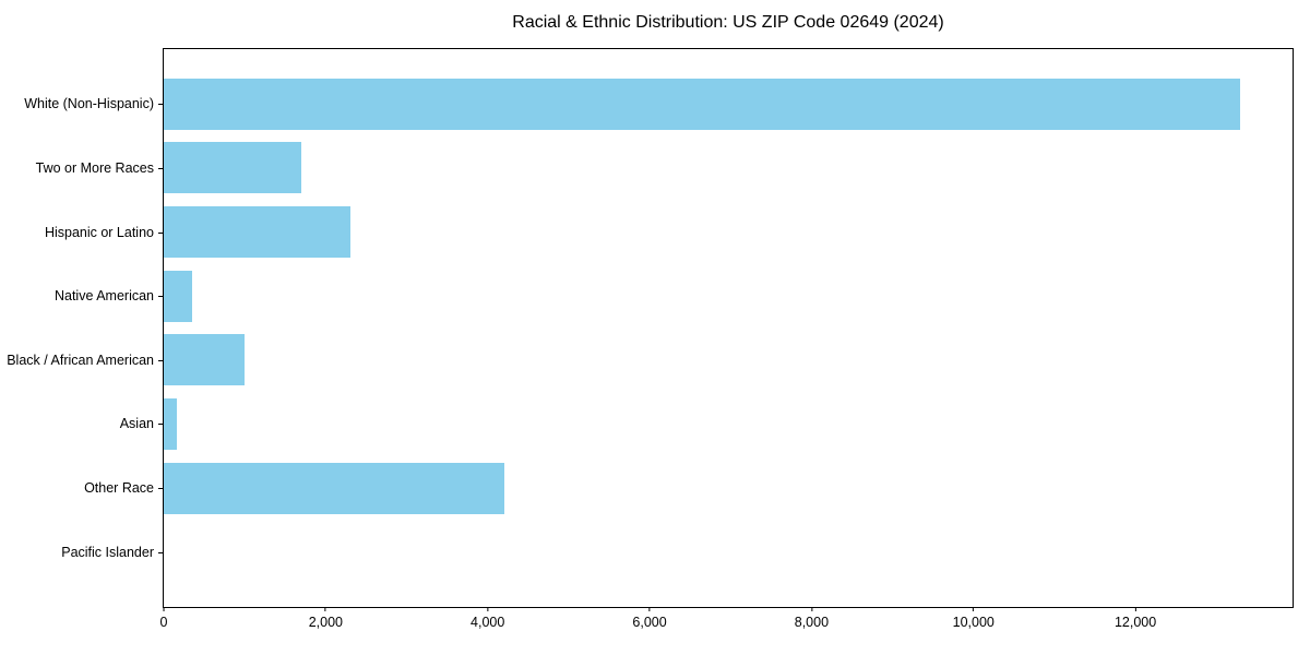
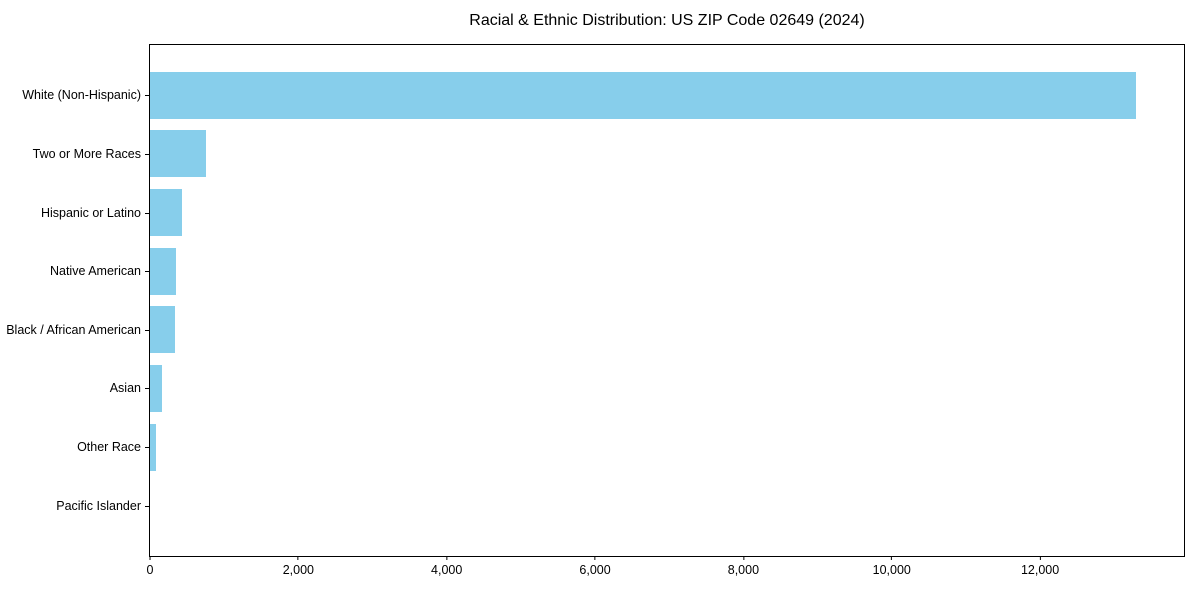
Two or More Races: 1700 -> 800
Hispanic or Latino: 2300 -> 400
Black / African American: 1000 -> 300
Other Race: 4200 -> 100
